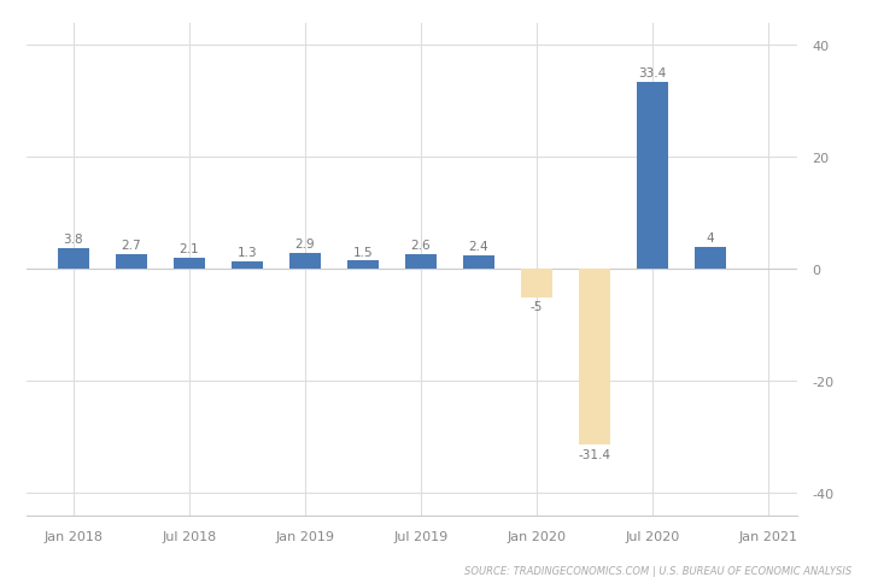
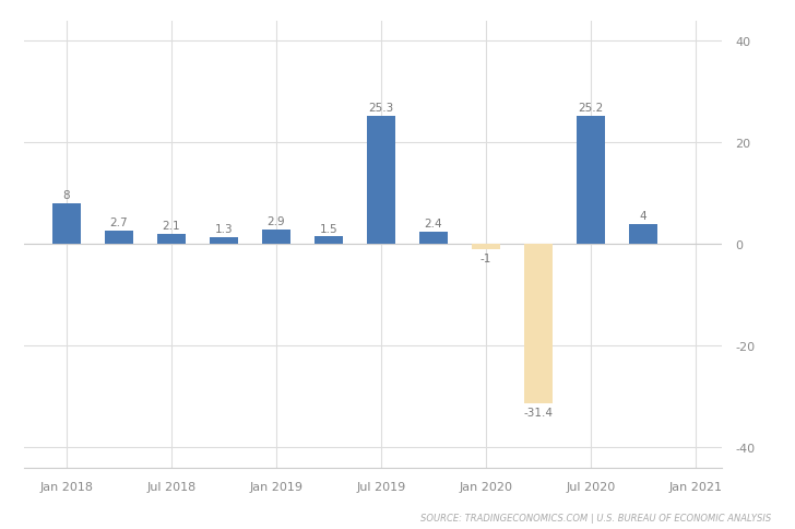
Jan 2018: 3.8 -> 8
Jul 2019: 2.6 -> 25.3
Jan 2020: -5 -> -1
Jul 2020: 33.4 -> 25.2
